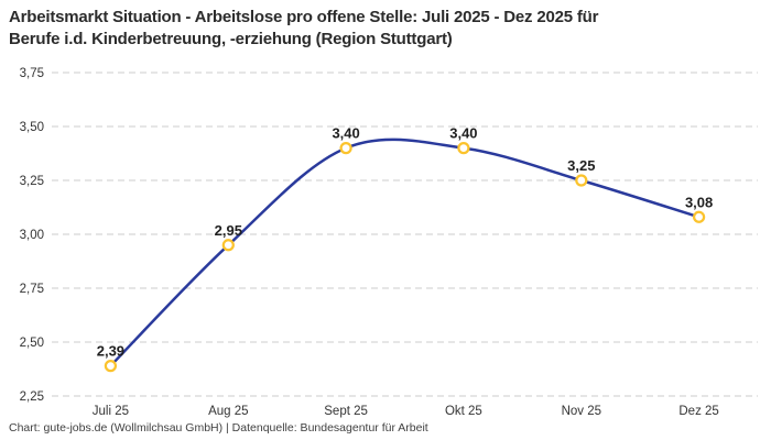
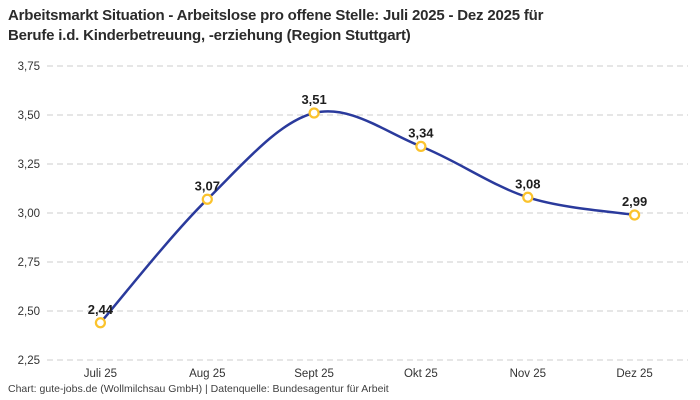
Juli 25: 2,39 -> 2,44
Aug 25: 2,95 -> 3,07
Sept 25: 3,40 -> 3,51
Okt 25: 3,40 -> 3,34
Nov 25: 3,25 -> 3,08
Dez 25: 3,08 -> 2,99
